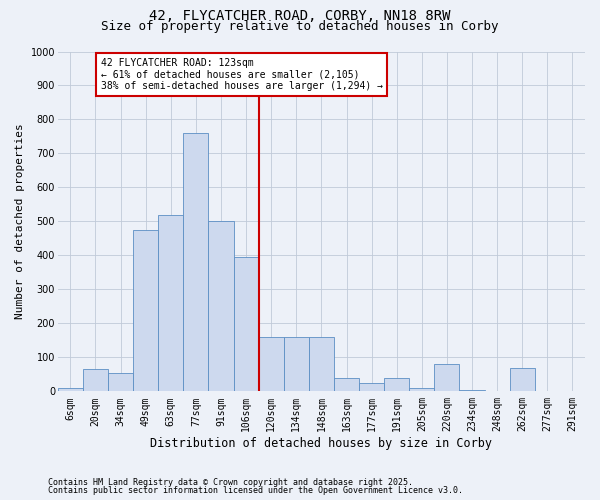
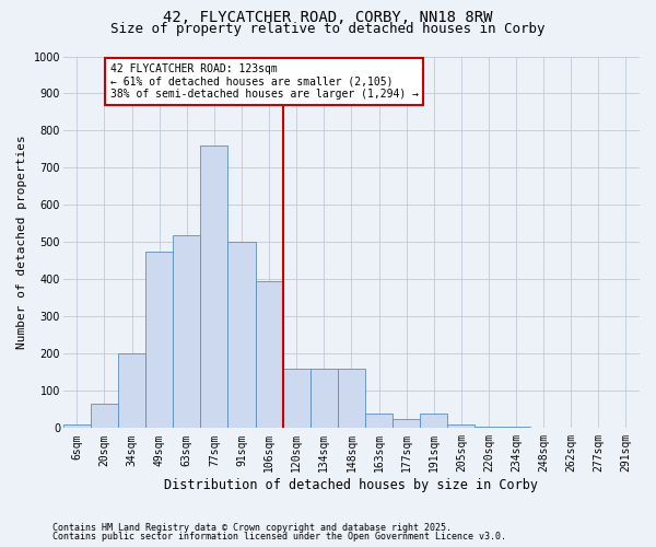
34sqm: 55 -> 200
220sqm: 80 -> 5
262sqm: 70 -> 1
